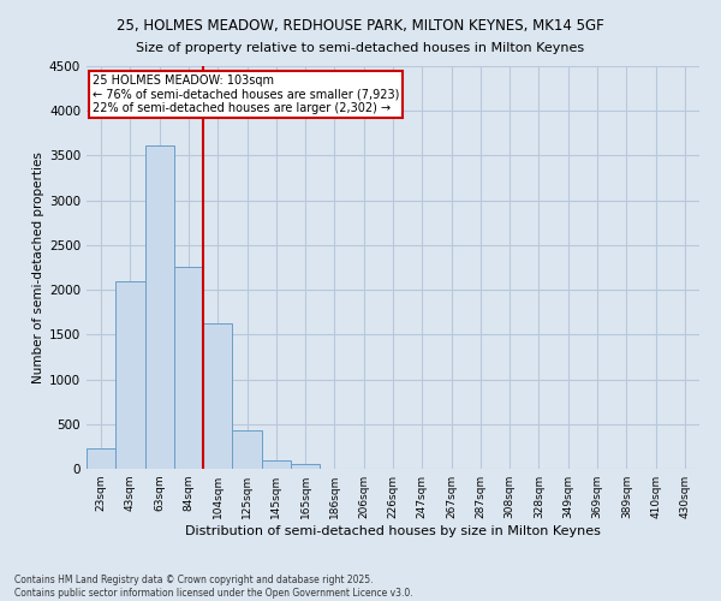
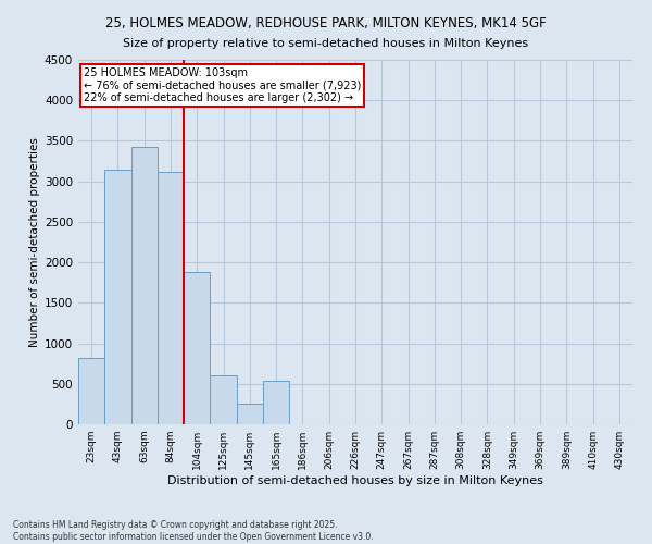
23sqm: 230 -> 820
43sqm: 2100 -> 3140
63sqm: 3620 -> 3420
84sqm: 2260 -> 3120
104sqm: 1620 -> 1880
125sqm: 430 -> 600
145sqm: 100 -> 260
165sqm: 60 -> 540
